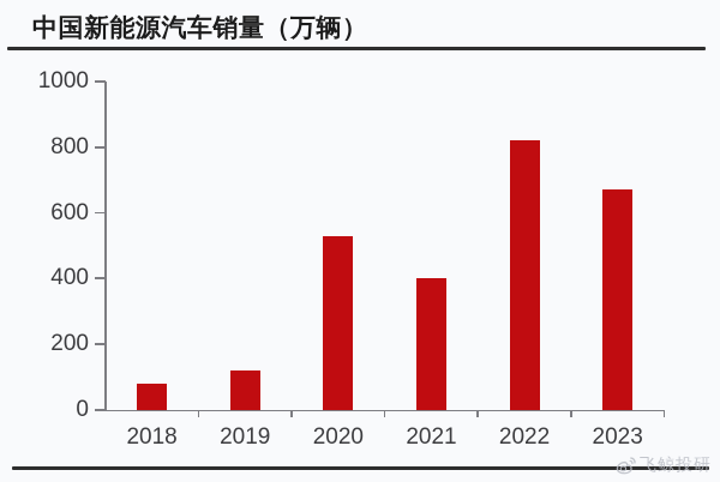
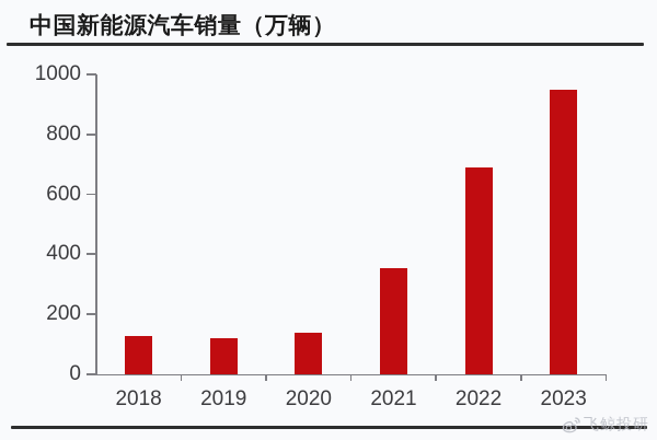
2018: 80 -> 130
2020: 530 -> 140
2021: 400 -> 350
2022: 820 -> 690
2023: 670 -> 950
